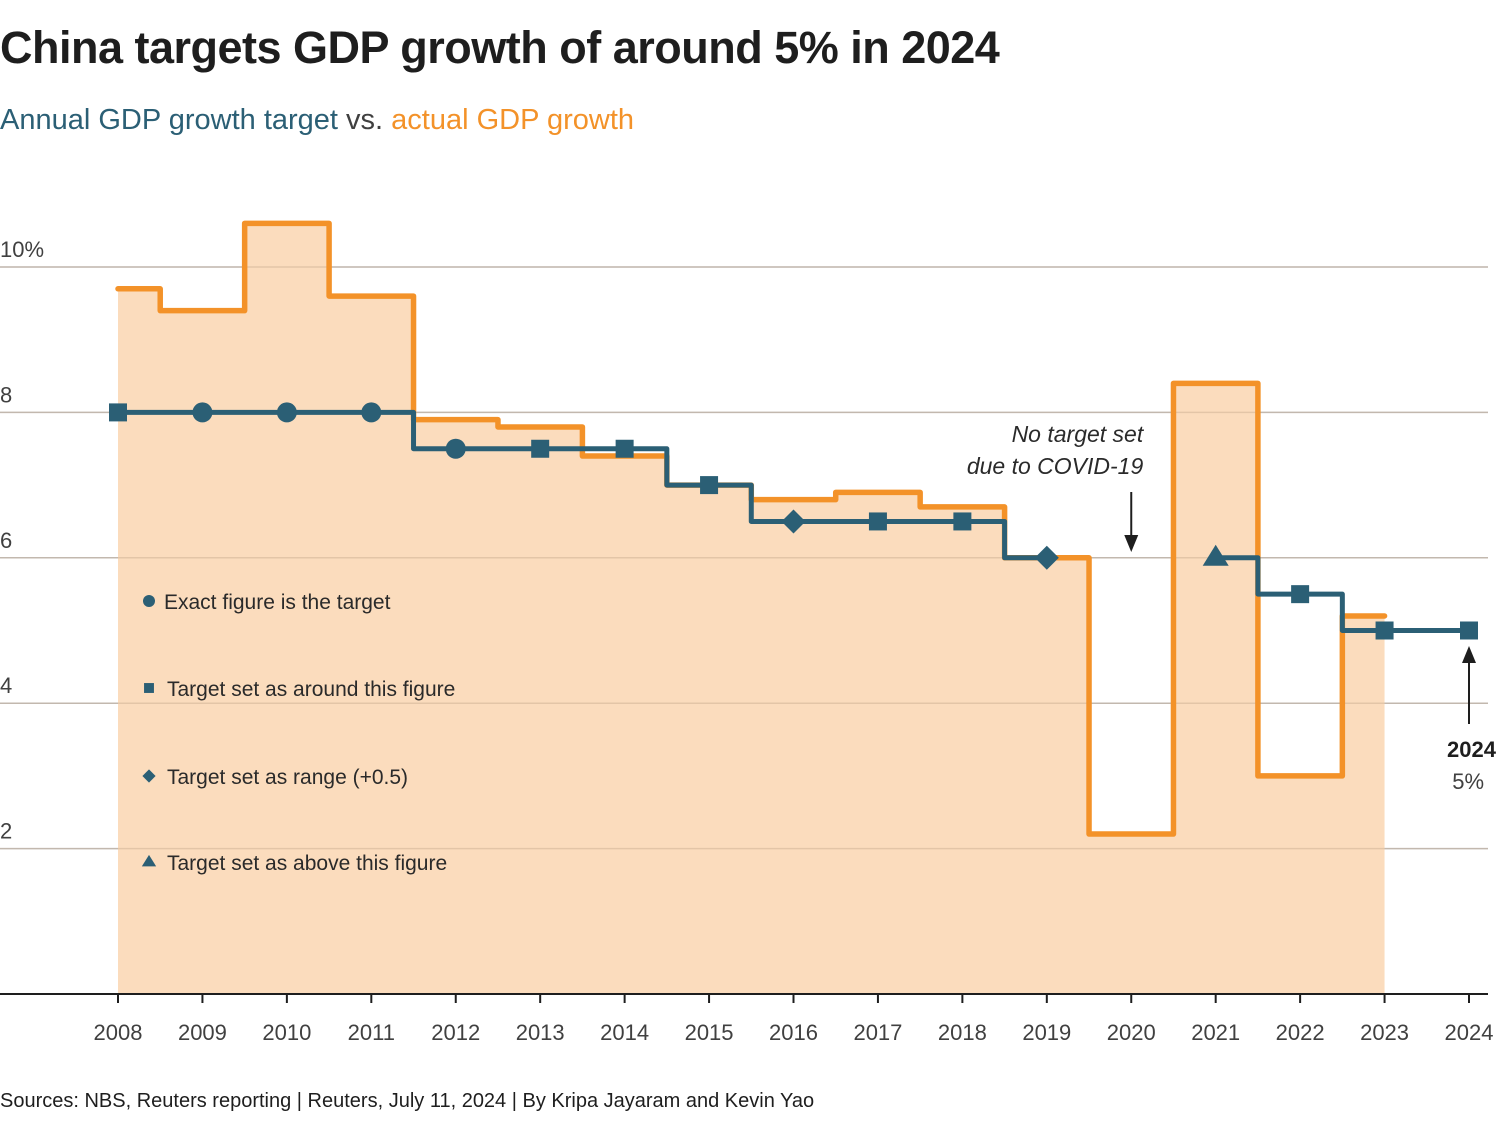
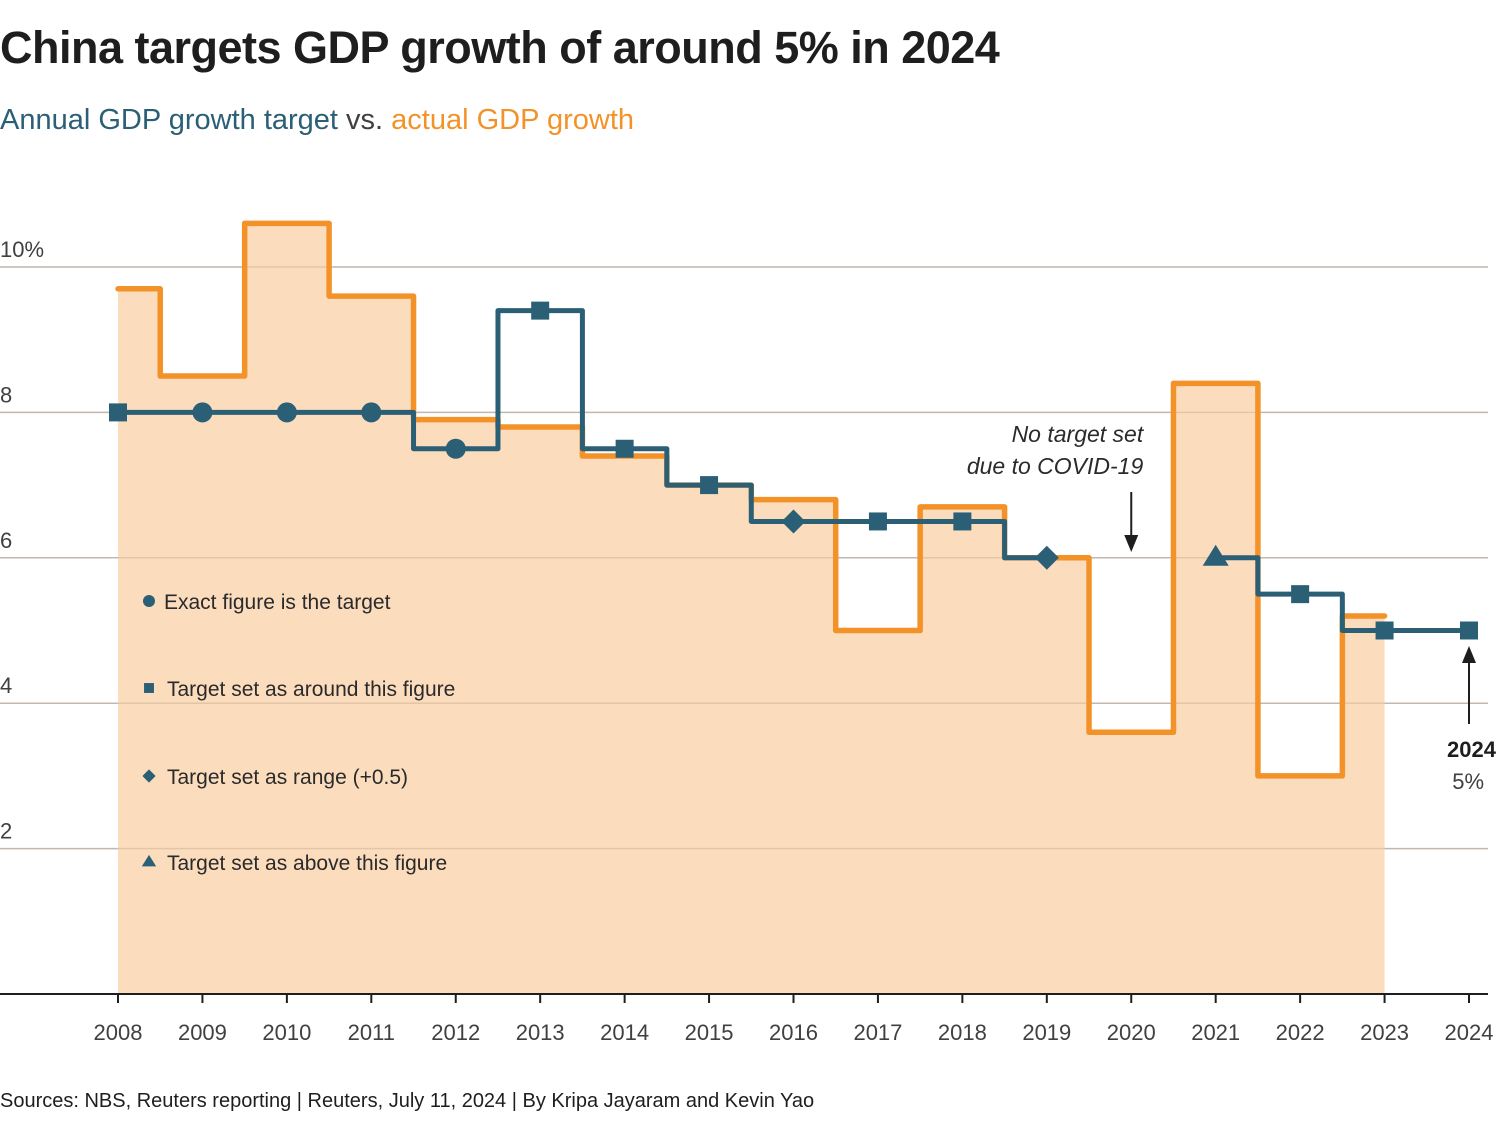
actual GDP growth/2009: 9.4% -> 8.5%
Annual GDP growth target/2013: 7.5% -> 9.4%
actual GDP growth/2017: 6.9% -> 5.0%
actual GDP growth/2020: 2.2% -> 3.6%
